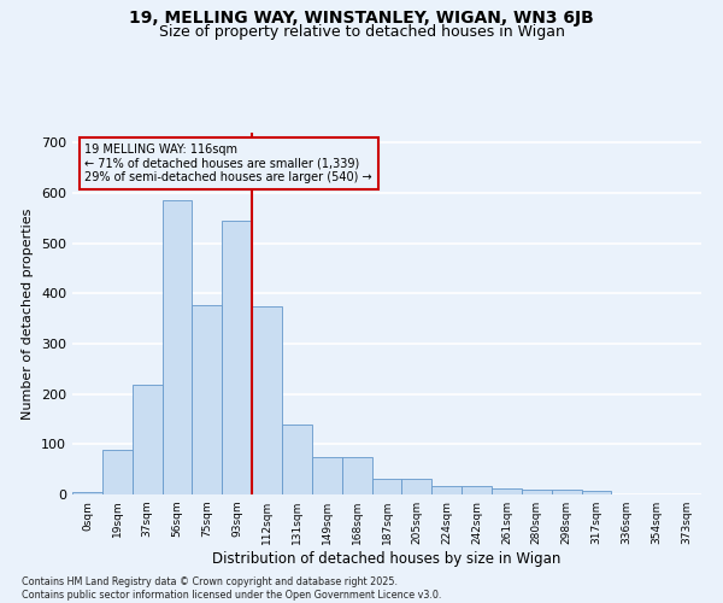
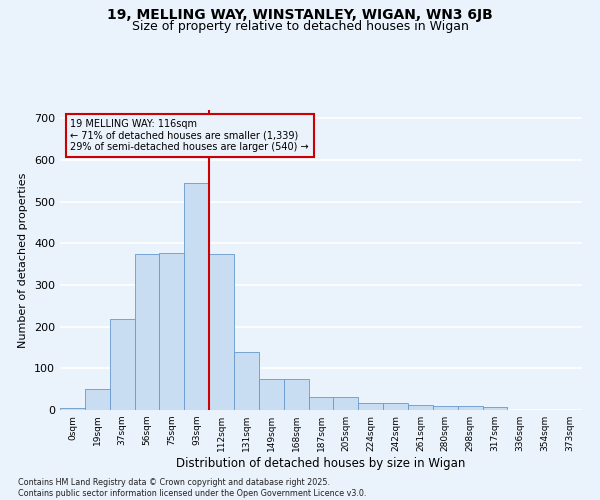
19sqm: 90 -> 50
56sqm: 585 -> 375
